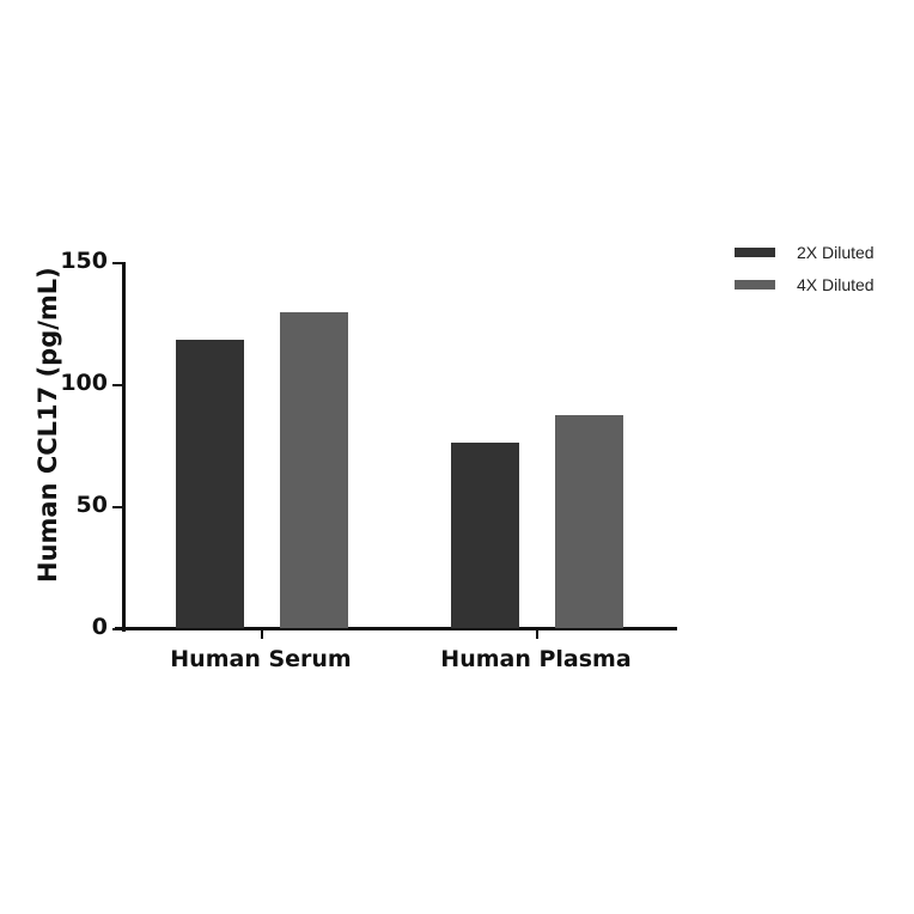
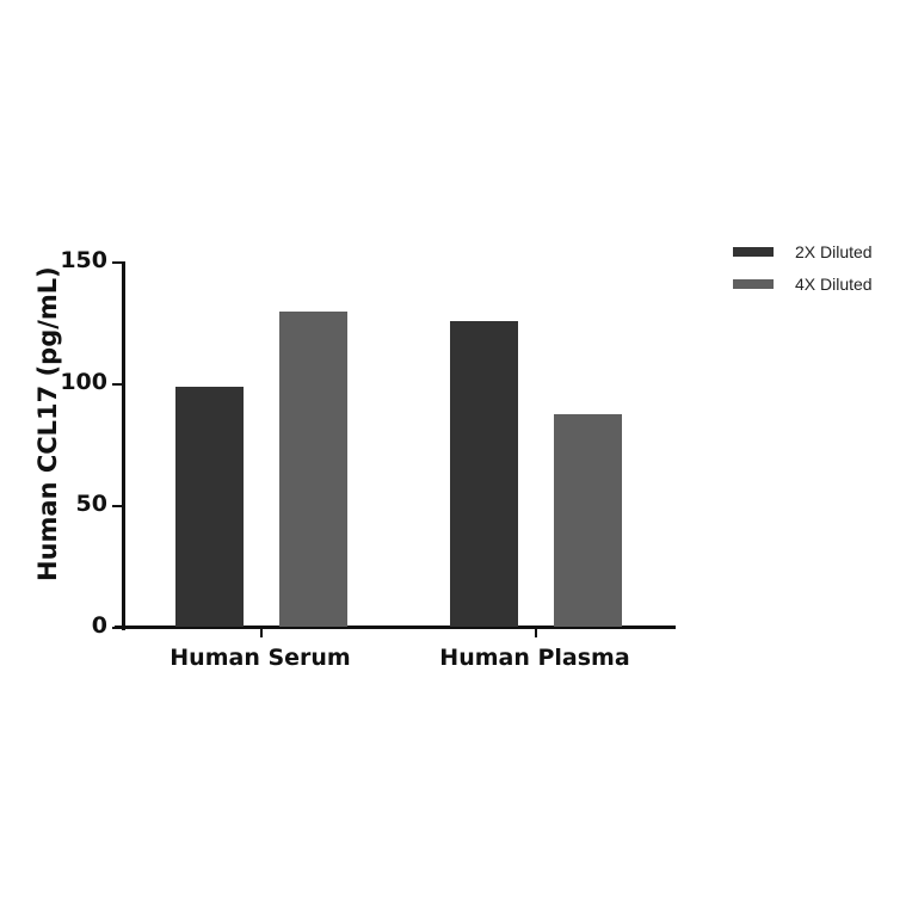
2X Diluted/Human Serum: 118 -> 99
2X Diluted/Human Plasma: 76 -> 126
